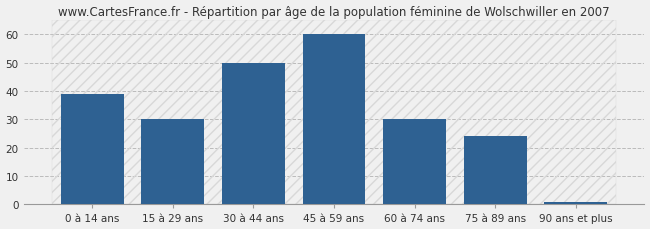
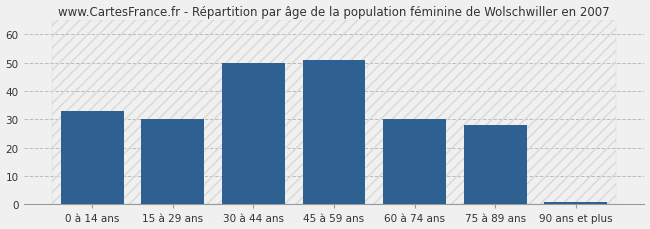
0 à 14 ans: 39 -> 33
45 à 59 ans: 60 -> 51
75 à 89 ans: 24 -> 28
